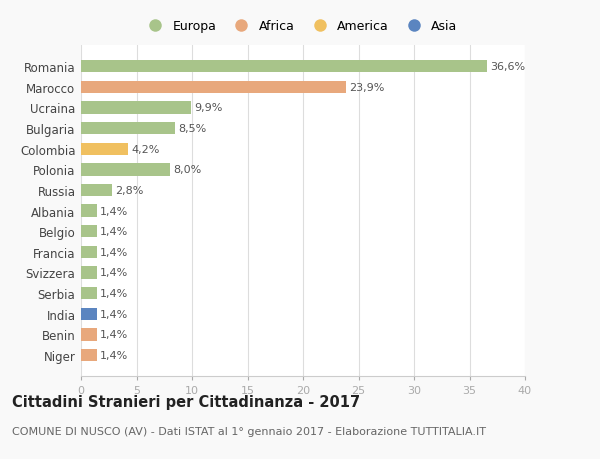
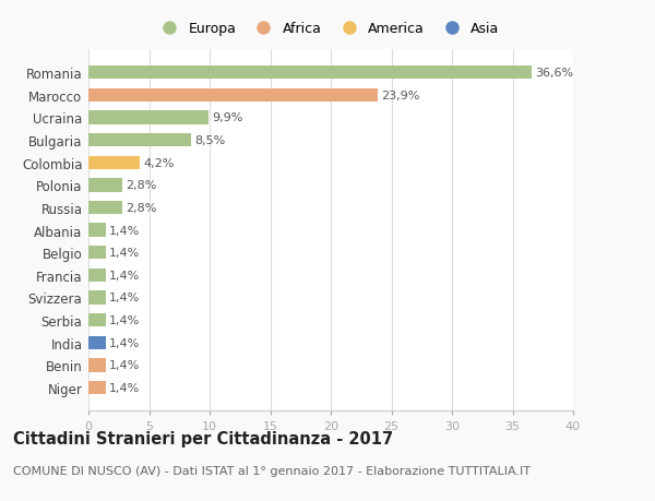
Polonia: 8,0% -> 2,8%
